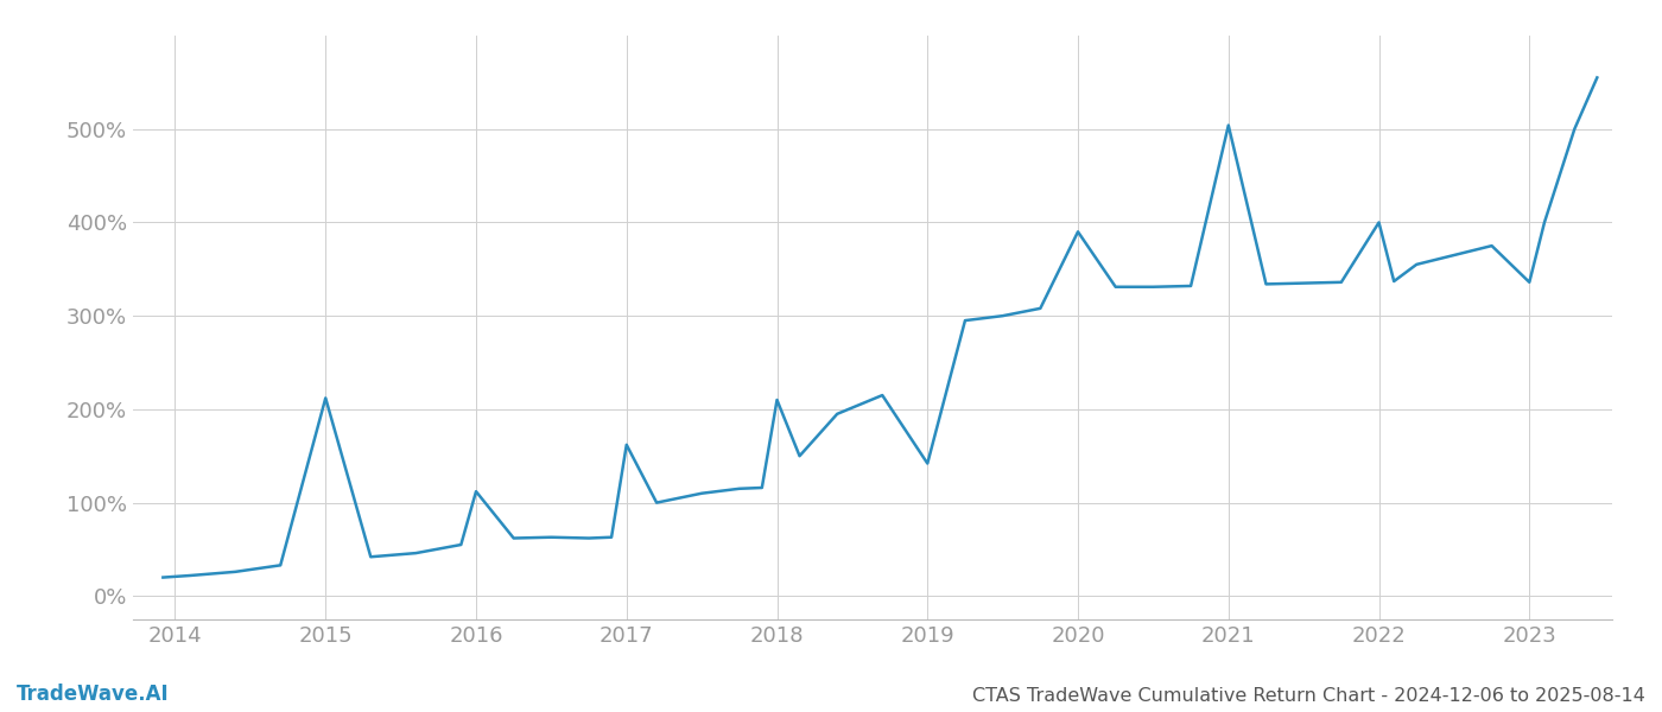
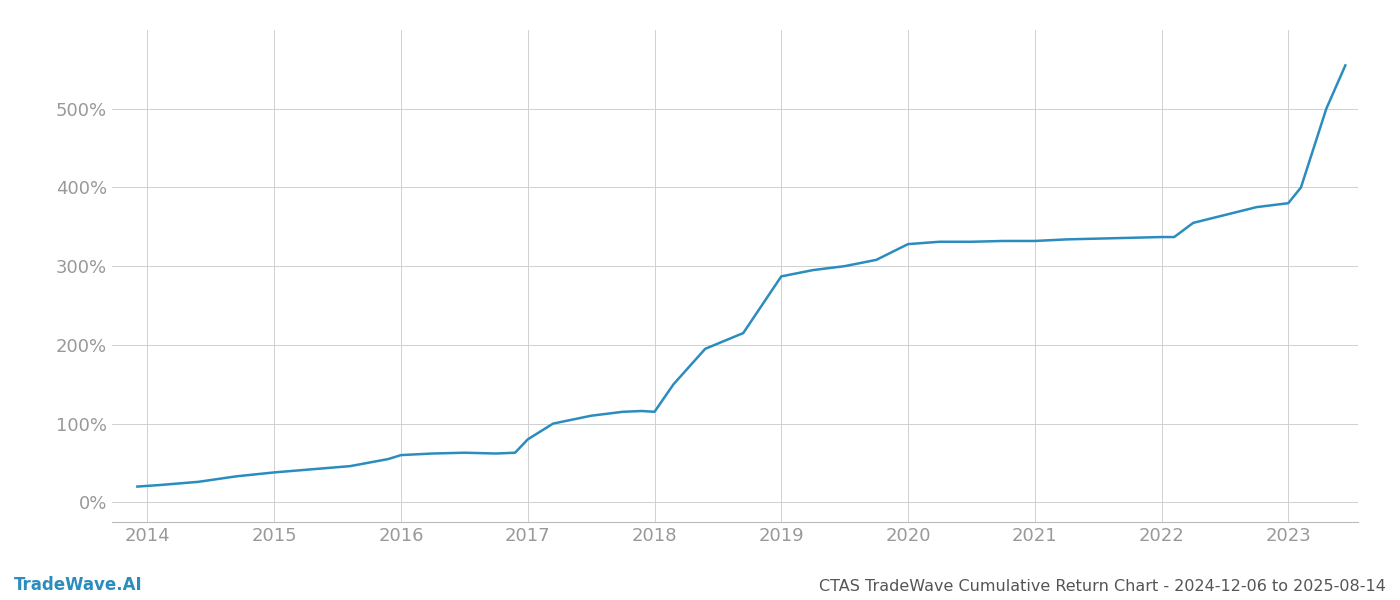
2015: 212% -> 38%
2016: 112% -> 60%
2017: 162% -> 80%
2018: 210% -> 115%
2019: 142% -> 287%
2020: 390% -> 328%
2021: 504% -> 332%
2022: 400% -> 337%
2023: 336% -> 380%
